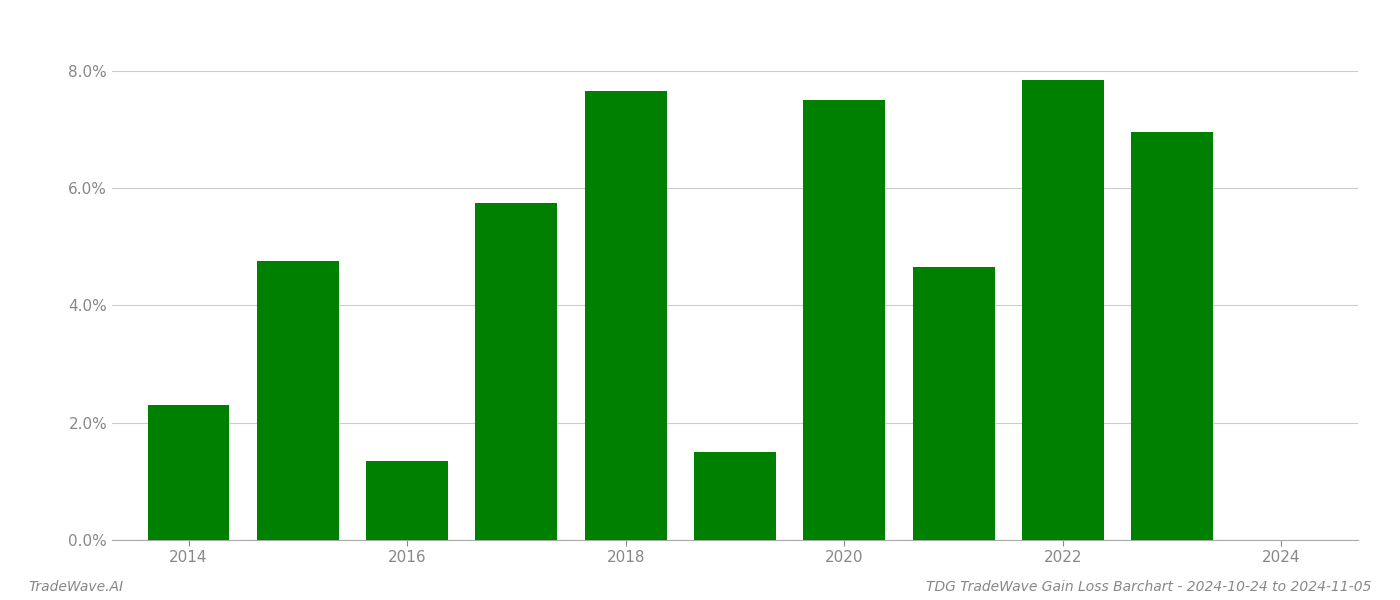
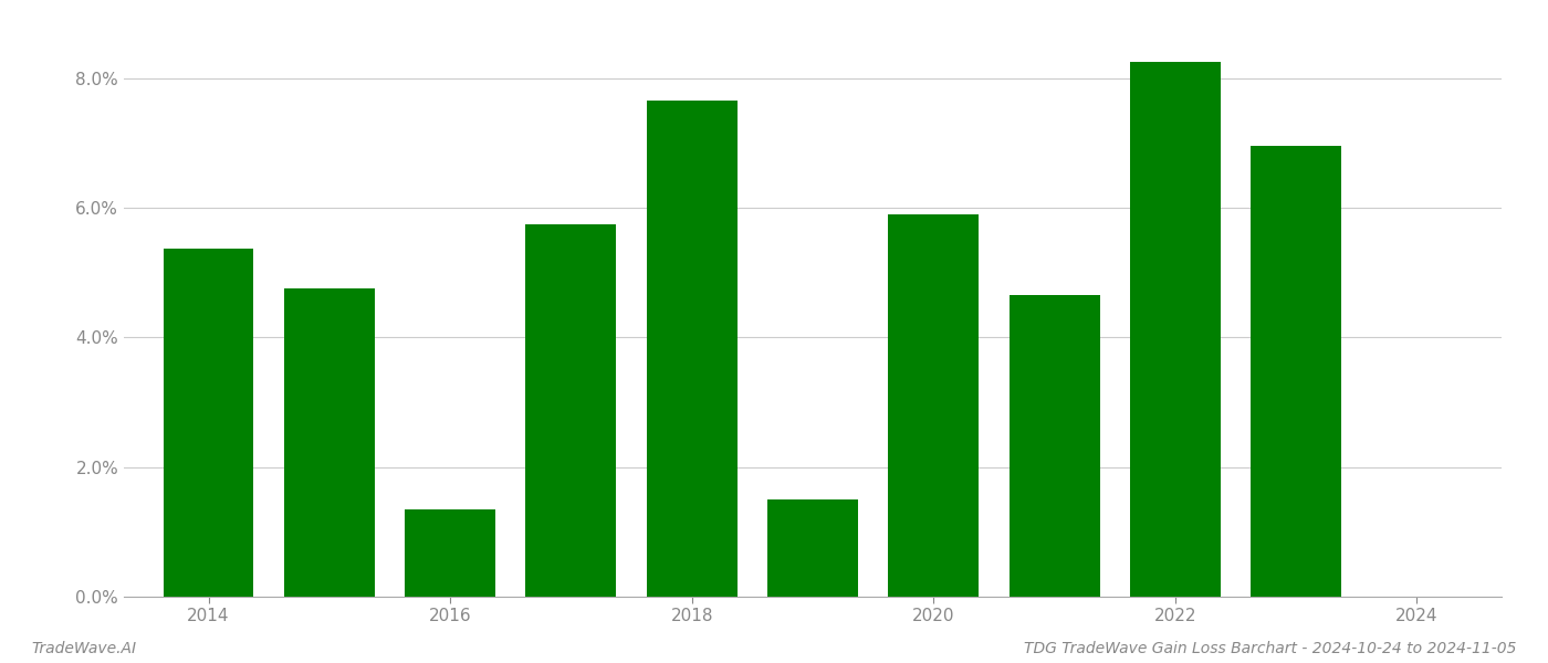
2014: 2.30% -> 5.38%
2020: 7.50% -> 5.90%
2022: 7.85% -> 8.26%
